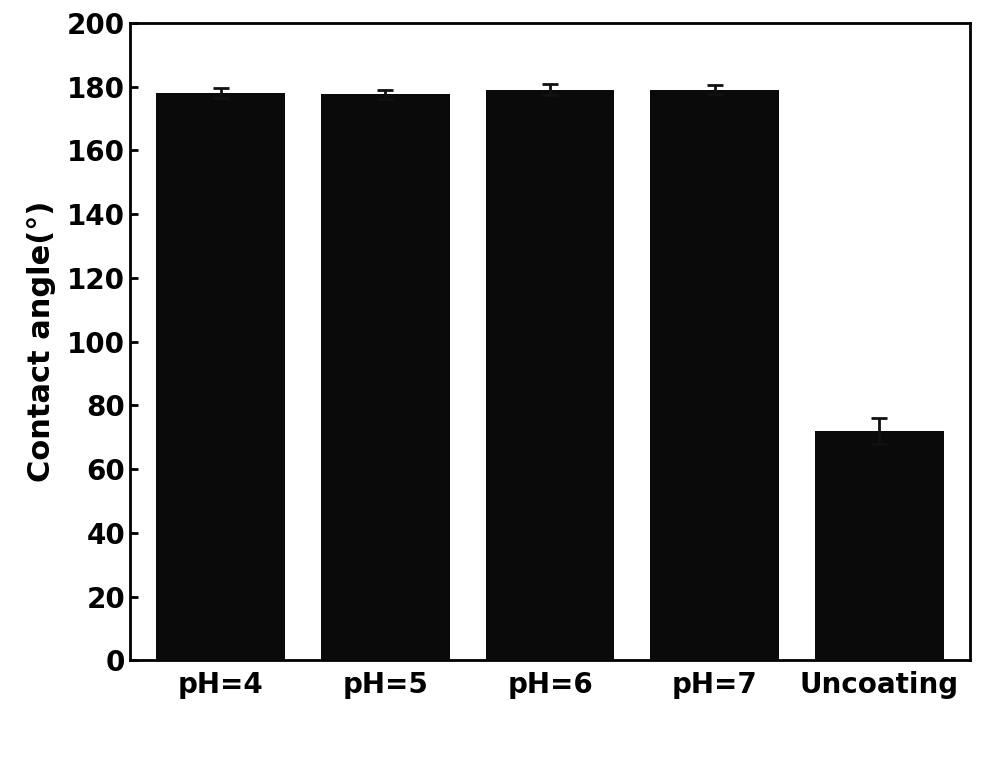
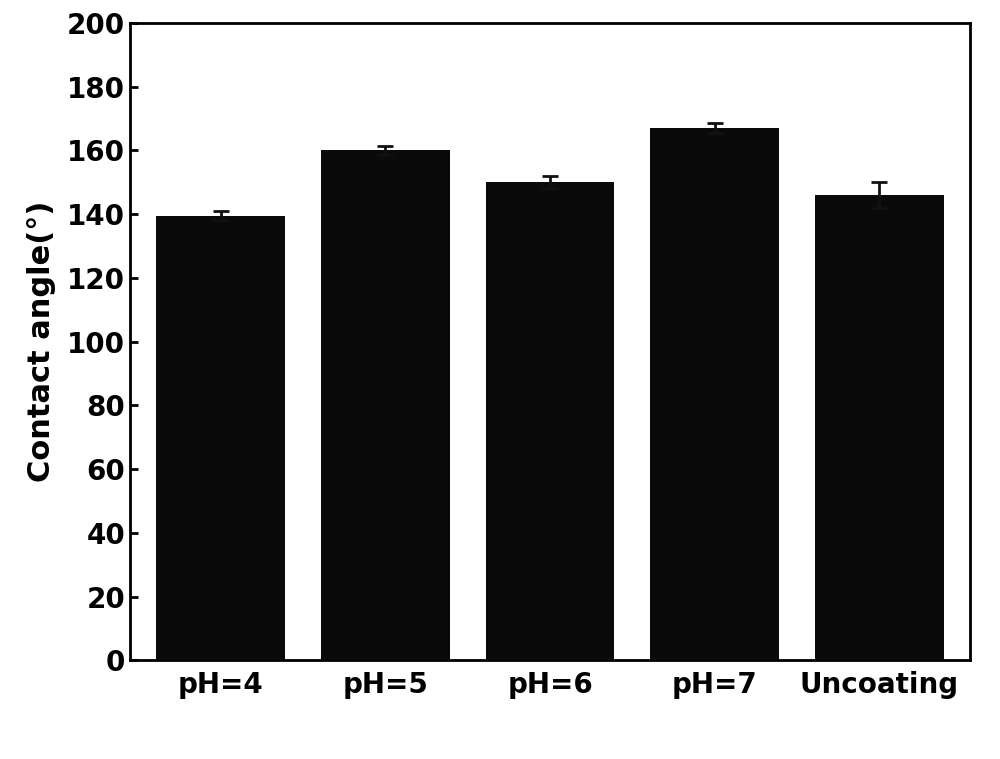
pH=4: 178.0 -> 139.5
pH=5: 177.5 -> 160.0
pH=6: 179.0 -> 150.0
pH=7: 179.0 -> 167.0
Uncoating: 72.0 -> 146.0
